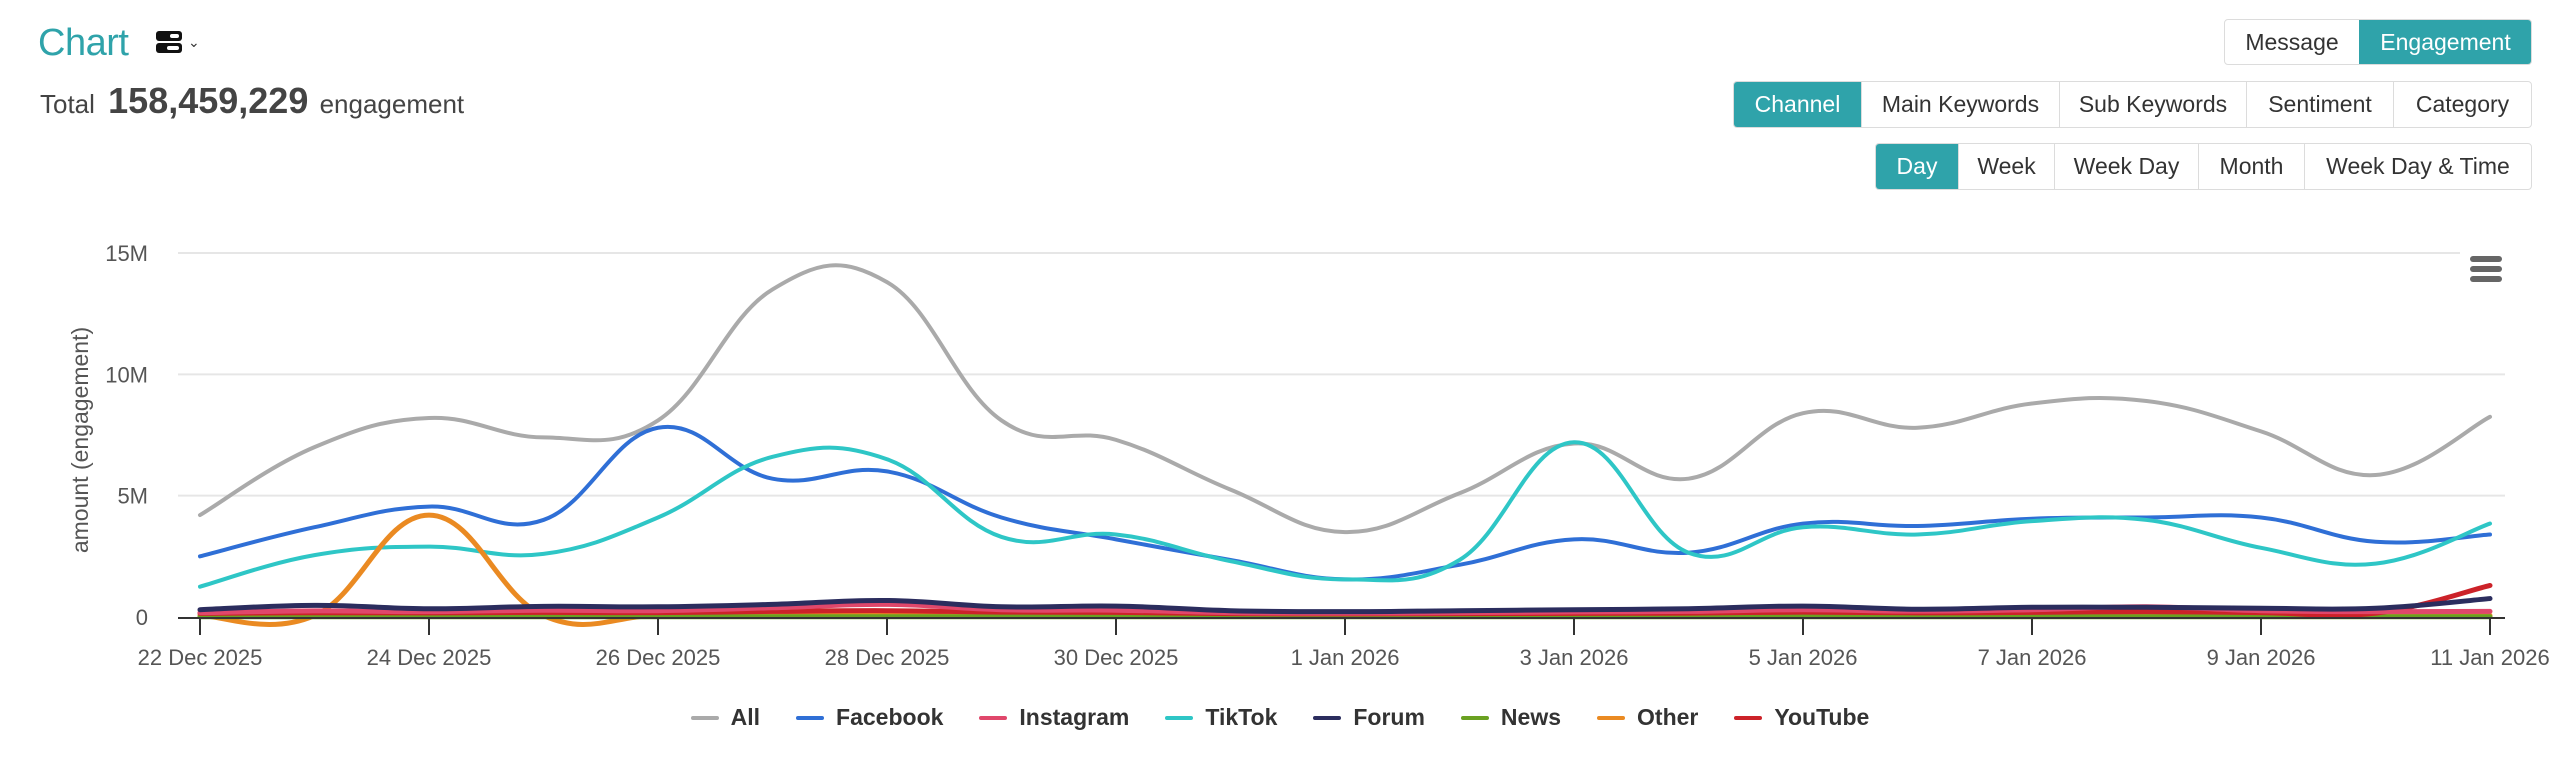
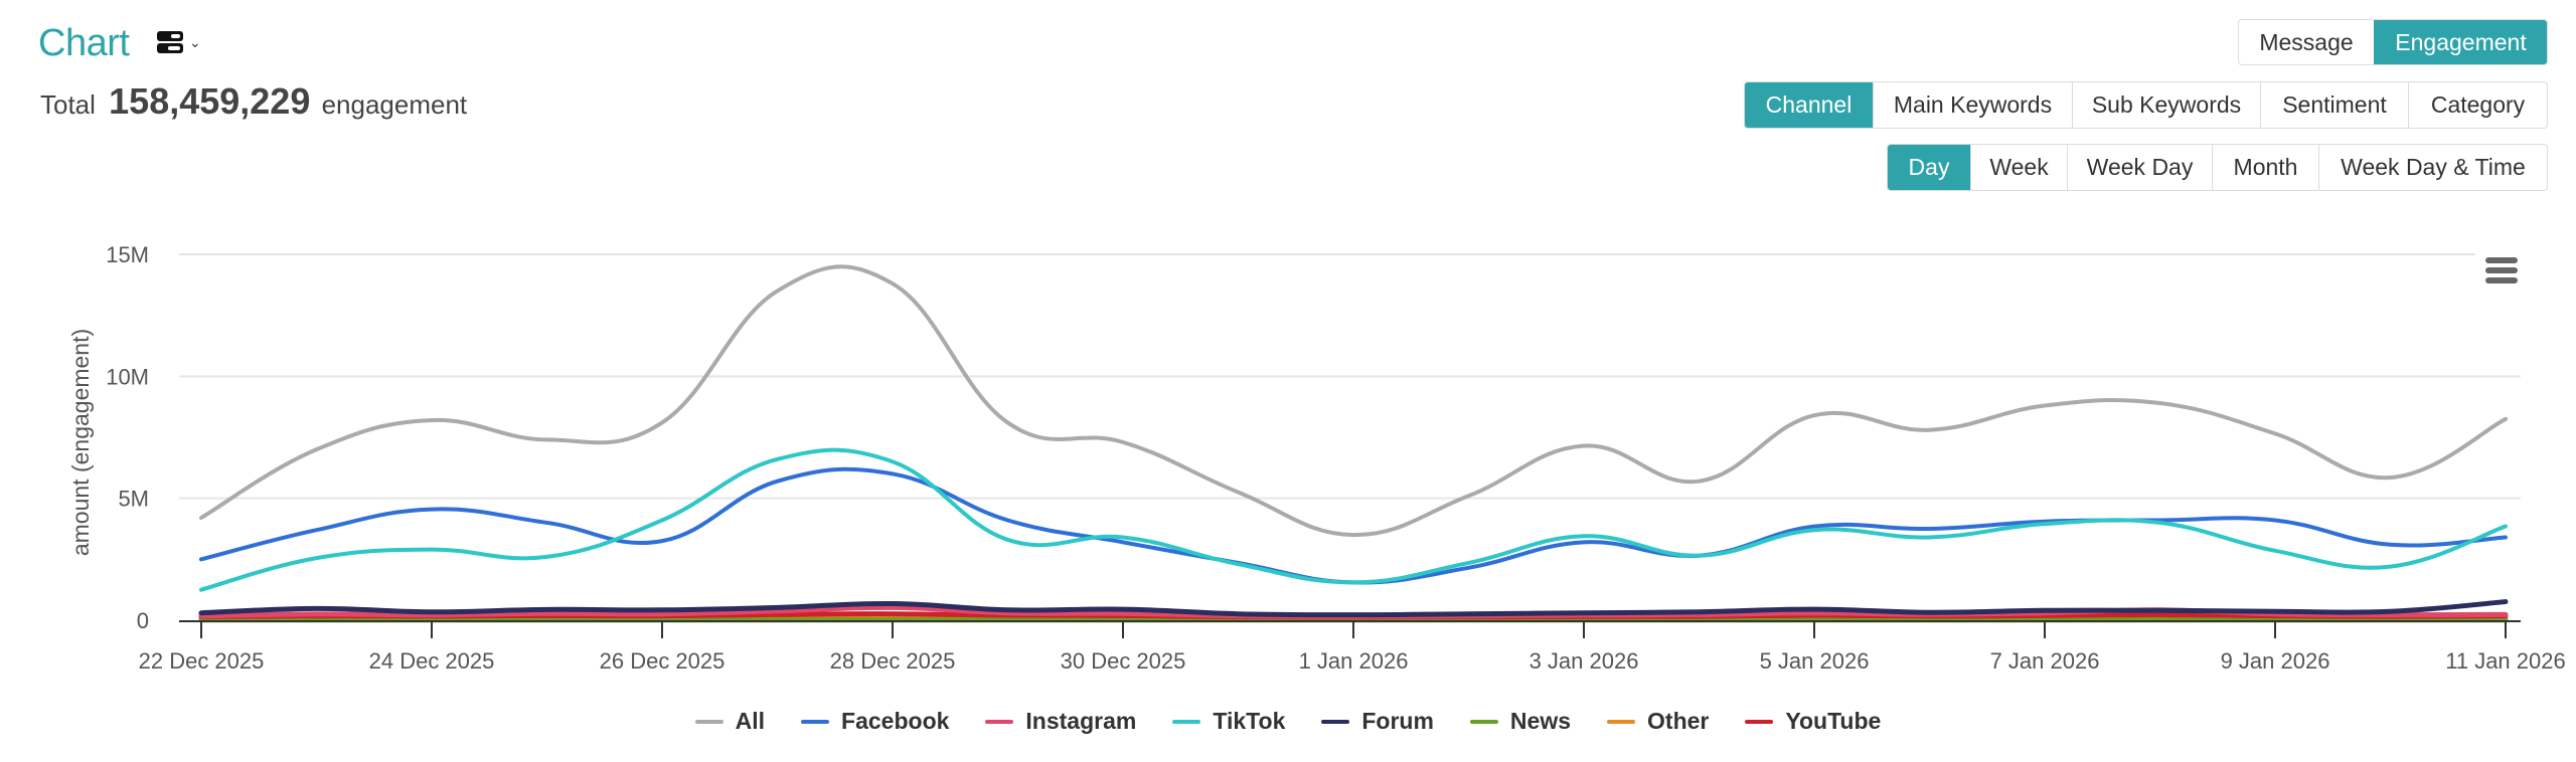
Other/24 Dec 2025: 4.2M -> 0.1M
Facebook/26 Dec 2025: 7.8M -> 3.2M
TikTok/3 Jan 2026: 7.2M -> 3.4M
YouTube/11 Jan 2026: 1.3M -> 0.2M
